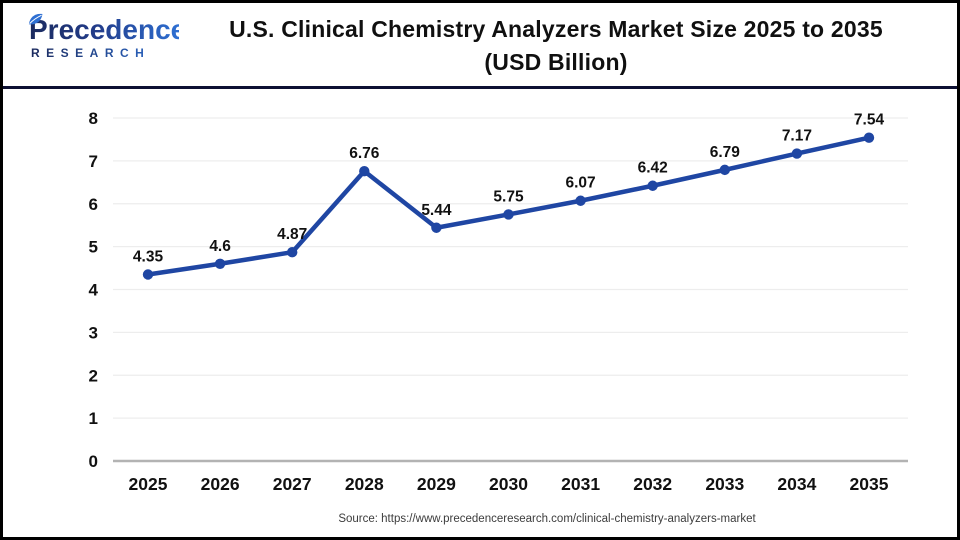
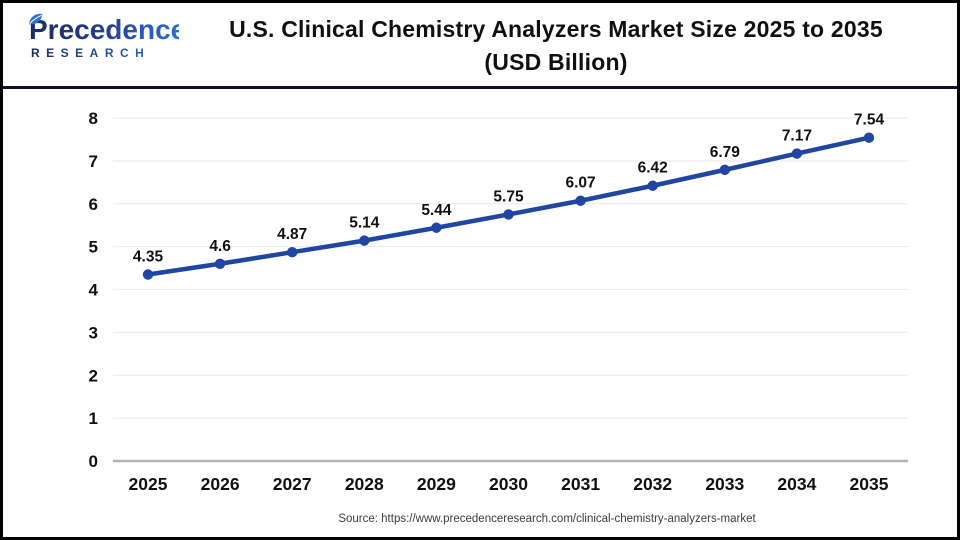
2028: 6.76 -> 5.14
